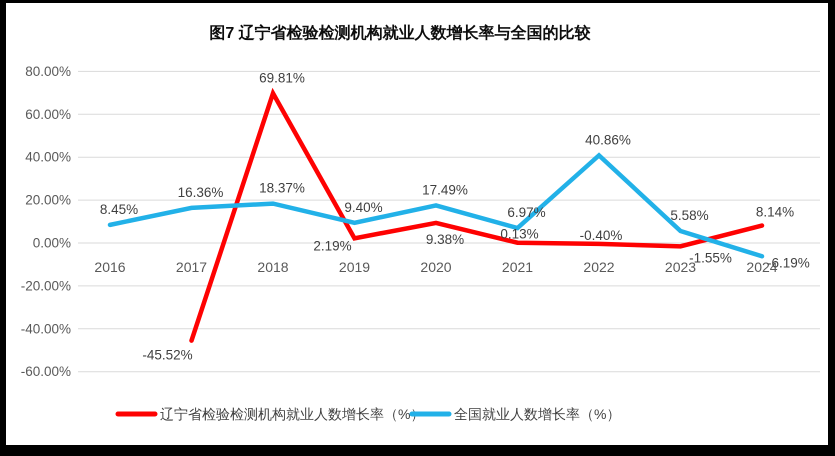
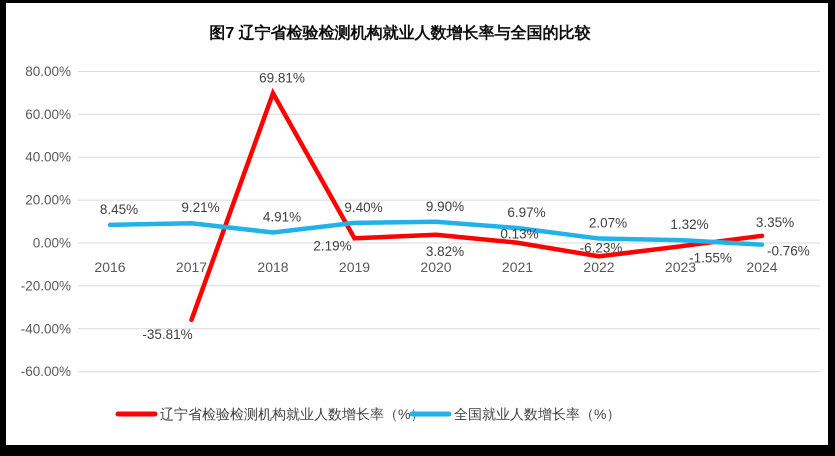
辽宁省检验检测机构就业人数增长率（%）/2017: -45.52% -> -35.81%
全国就业人数增长率（%）/2017: 16.36% -> 9.21%
全国就业人数增长率（%）/2018: 18.37% -> 4.91%
辽宁省检验检测机构就业人数增长率（%）/2020: 9.38% -> 3.82%
全国就业人数增长率（%）/2020: 17.49% -> 9.90%
辽宁省检验检测机构就业人数增长率（%）/2022: -0.40% -> -6.23%
全国就业人数增长率（%）/2022: 40.86% -> 2.07%
全国就业人数增长率（%）/2023: 5.58% -> 1.32%
辽宁省检验检测机构就业人数增长率（%）/2024: 8.14% -> 3.35%
全国就业人数增长率（%）/2024: -6.19% -> -0.76%
